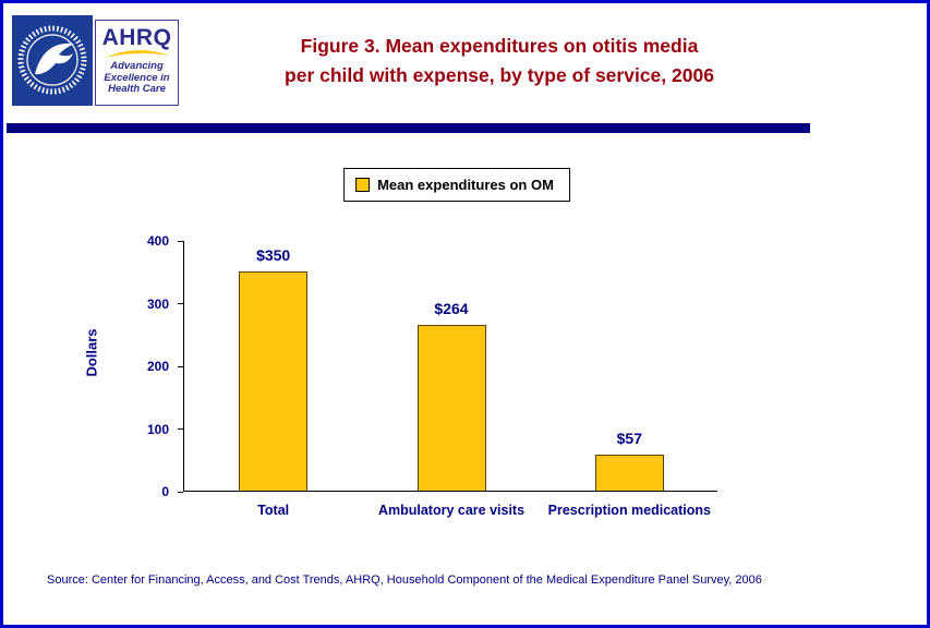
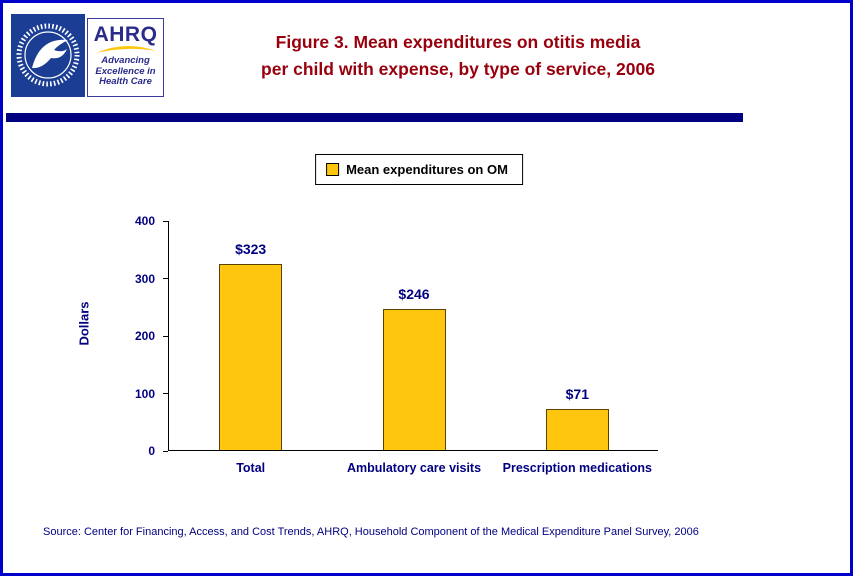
Total: $350 -> $323
Ambulatory care visits: $264 -> $246
Prescription medications: $57 -> $71
